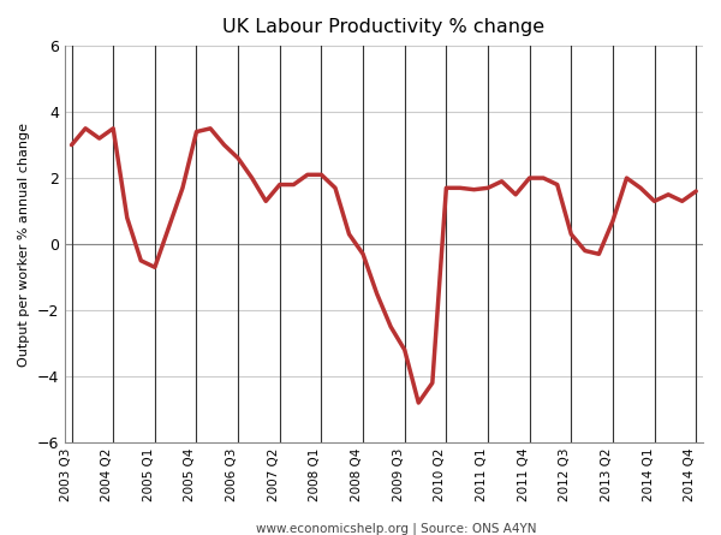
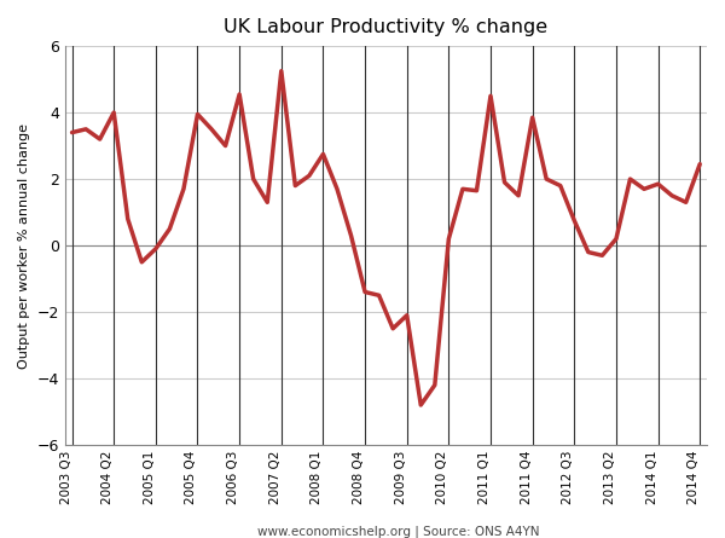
2003 Q3: 3.00 -> 3.40
2004 Q2: 3.50 -> 4.00
2005 Q1: -0.70 -> -0.10
2005 Q4: 3.40 -> 3.95
2006 Q3: 2.60 -> 4.55
2007 Q2: 1.80 -> 5.25
2008 Q1: 2.10 -> 2.75
2008 Q4: -0.30 -> -1.40
2009 Q3: -3.20 -> -2.10
2010 Q2: 1.70 -> 0.20
2011 Q1: 1.70 -> 4.50
2011 Q4: 2.00 -> 3.85
2012 Q3: 0.30 -> 0.75
2013 Q2: 0.70 -> 0.20
2014 Q1: 1.30 -> 1.85
2014 Q4: 1.60 -> 2.45
